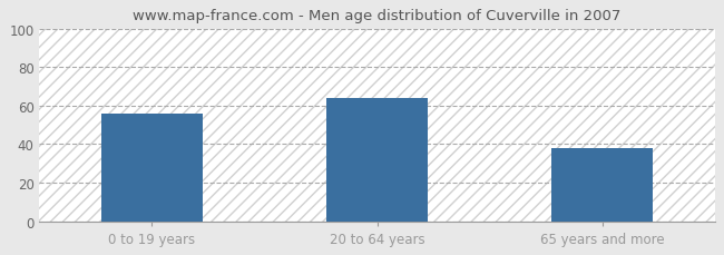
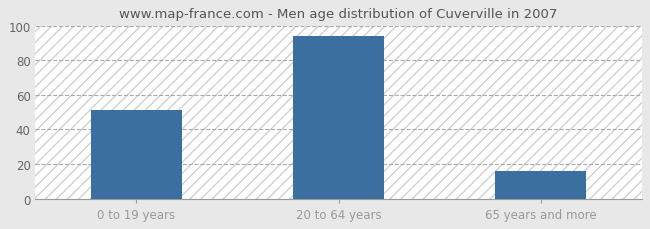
0 to 19 years: 56 -> 51
20 to 64 years: 64 -> 94
65 years and more: 38 -> 16
